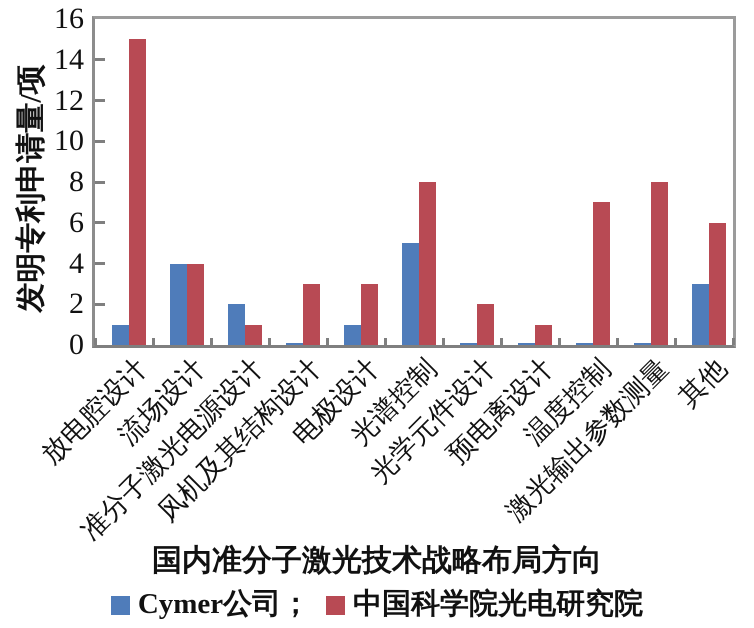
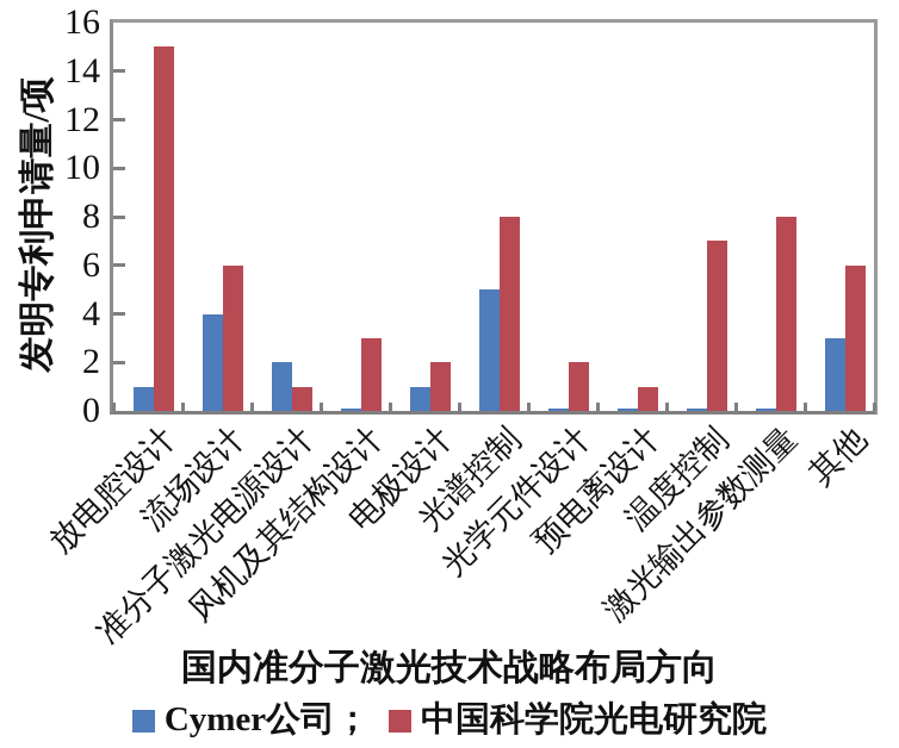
中国科学院光电研究院/流场设计: 4 -> 6
中国科学院光电研究院/电极设计: 3 -> 2
